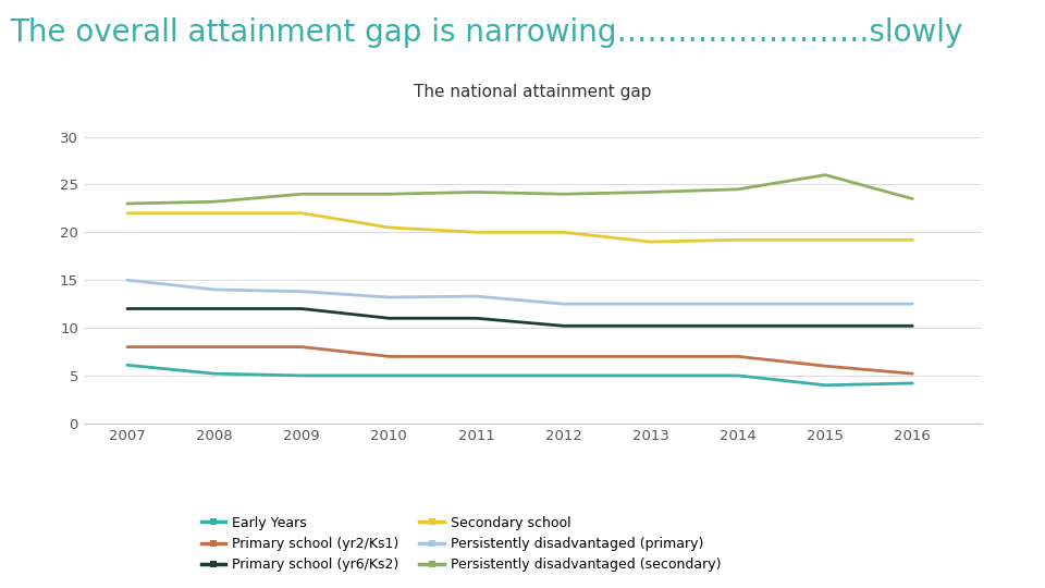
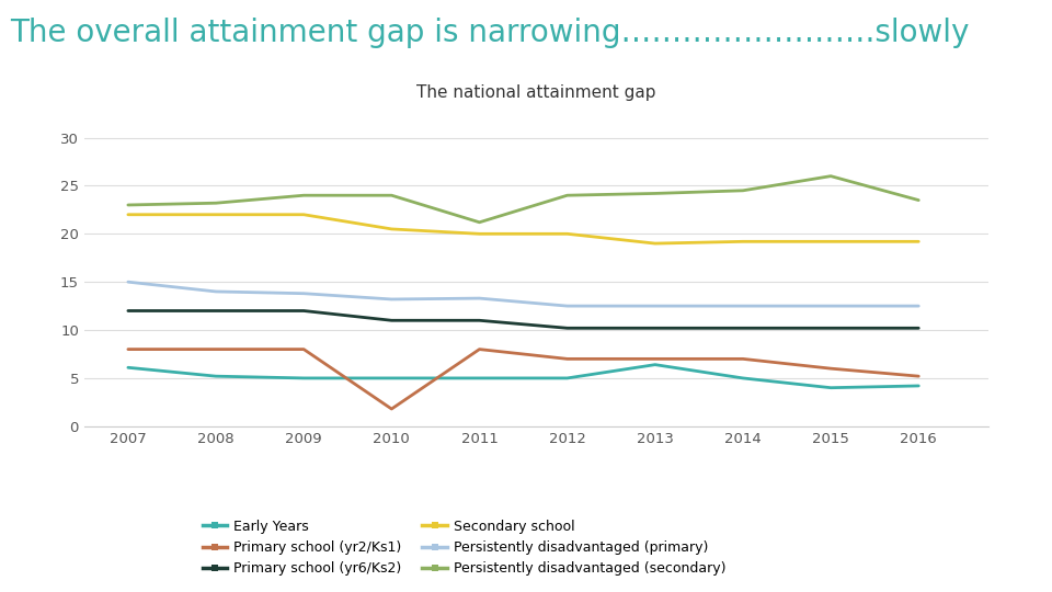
Primary school (yr2/Ks1)/2010: 7.0 -> 1.8
Primary school (yr2/Ks1)/2011: 7.0 -> 8.0
Persistently disadvantaged (secondary)/2011: 24.2 -> 21.2
Early Years/2013: 5.0 -> 6.4
